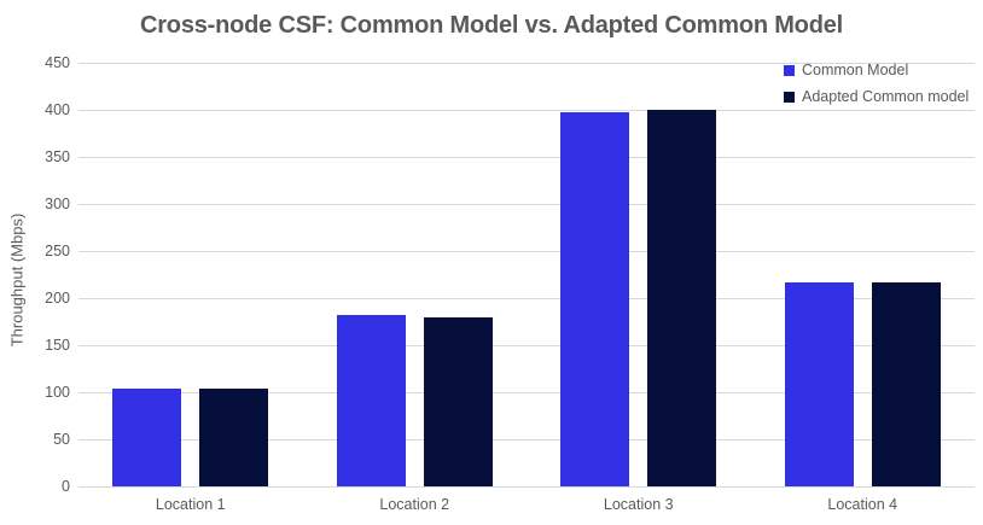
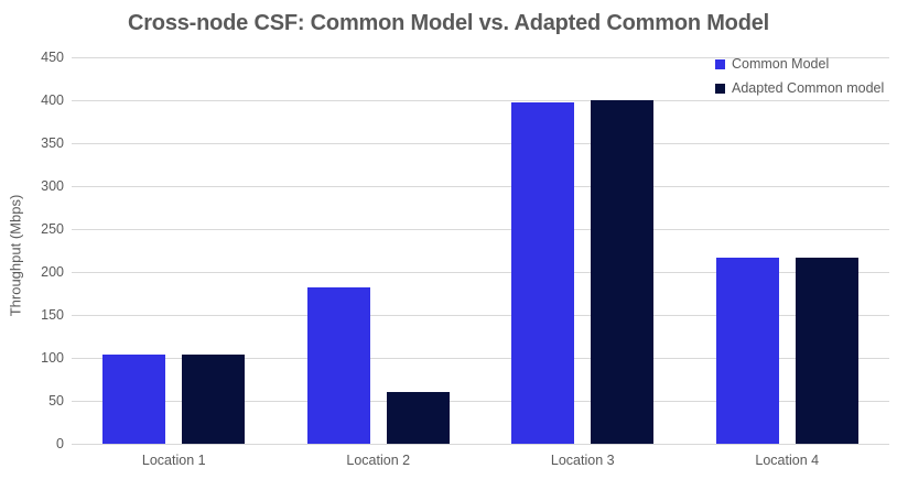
Adapted Common model/Location 2: 180 -> 60
